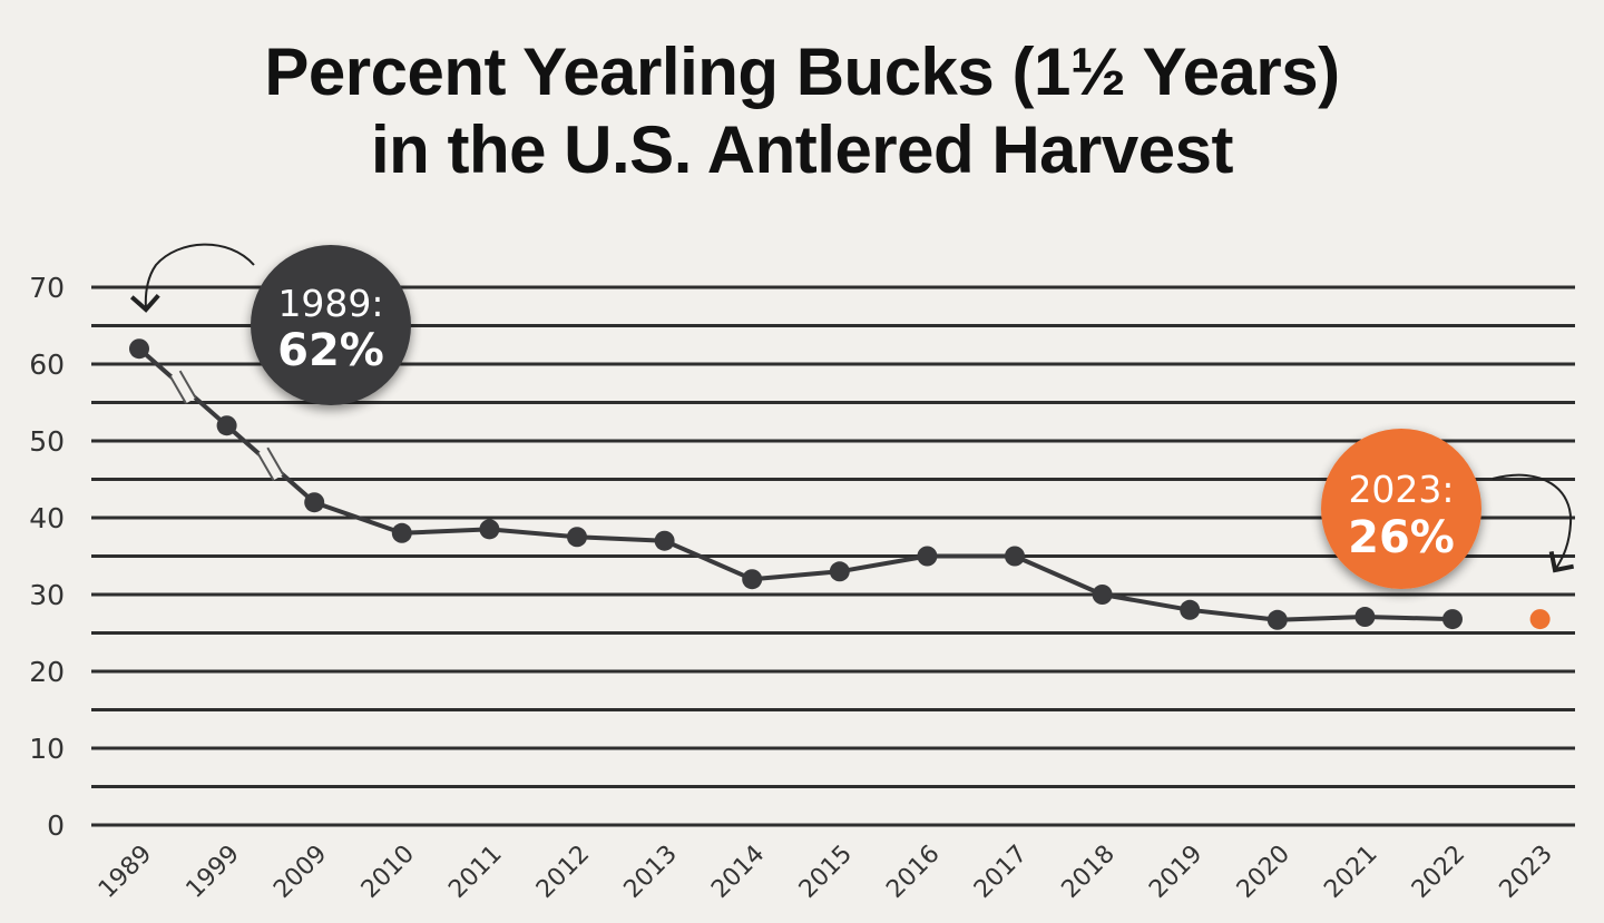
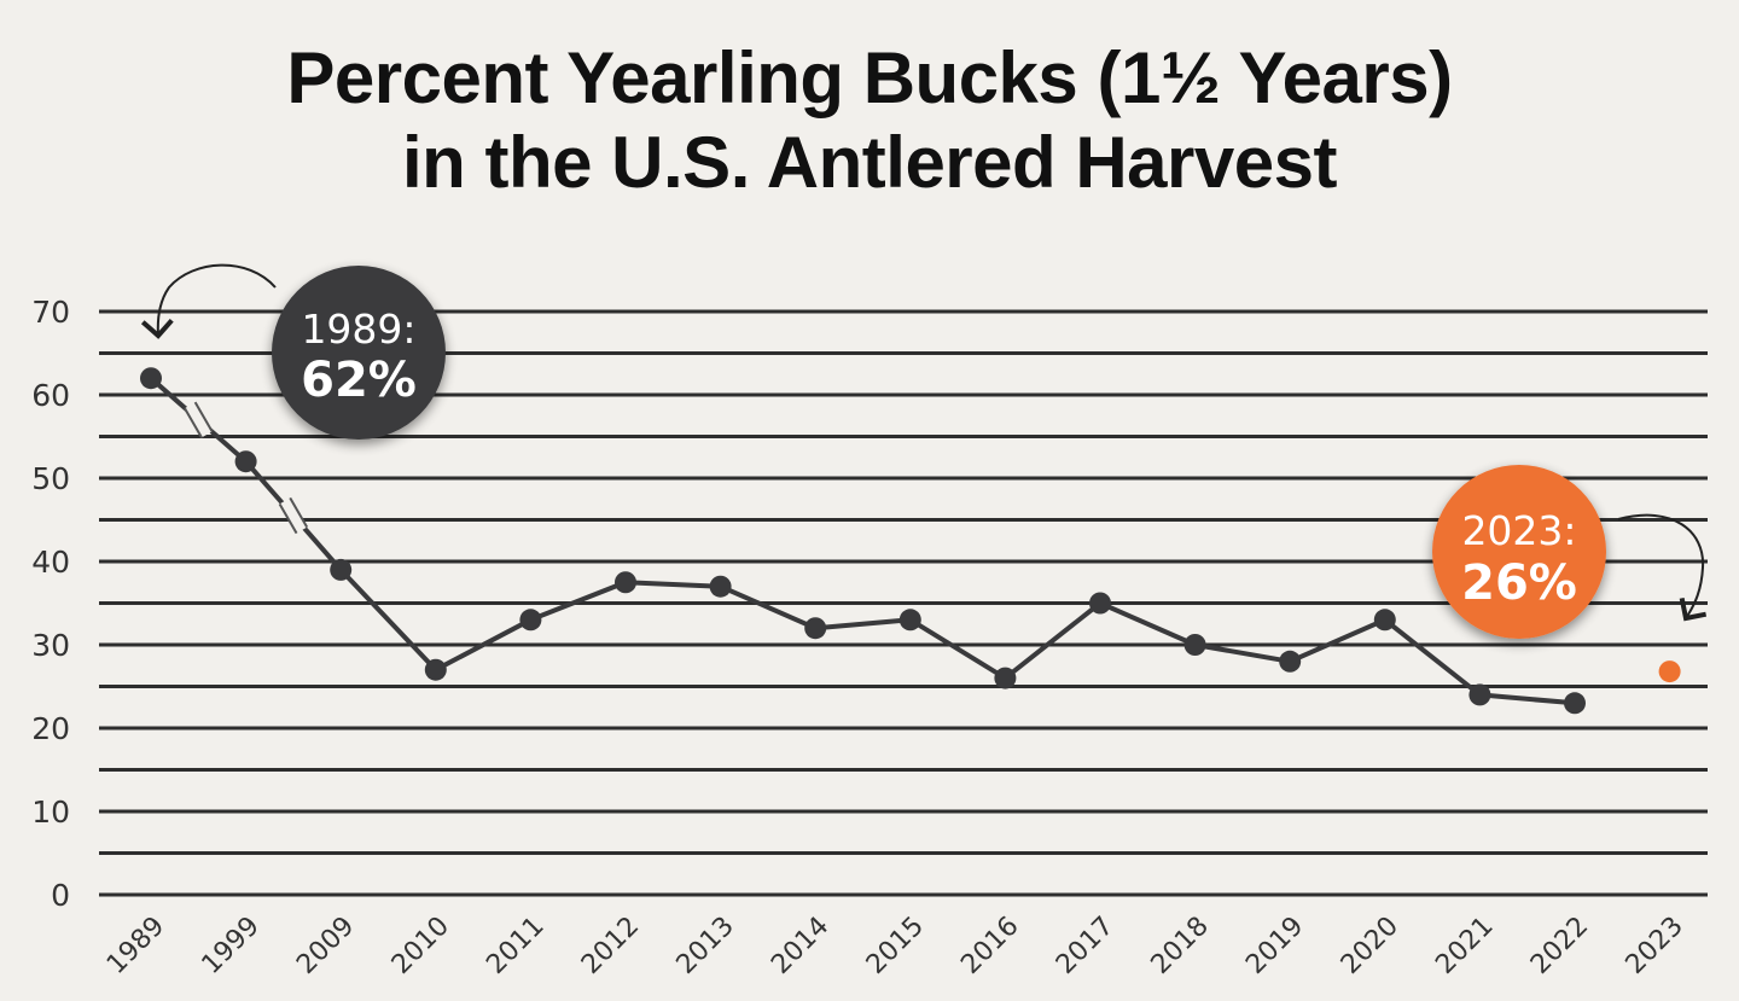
2009: 42 -> 39
2010: 38 -> 27
2011: 38 -> 33
2016: 35 -> 26
2020: 27 -> 33
2021: 27 -> 24
2022: 27 -> 23
